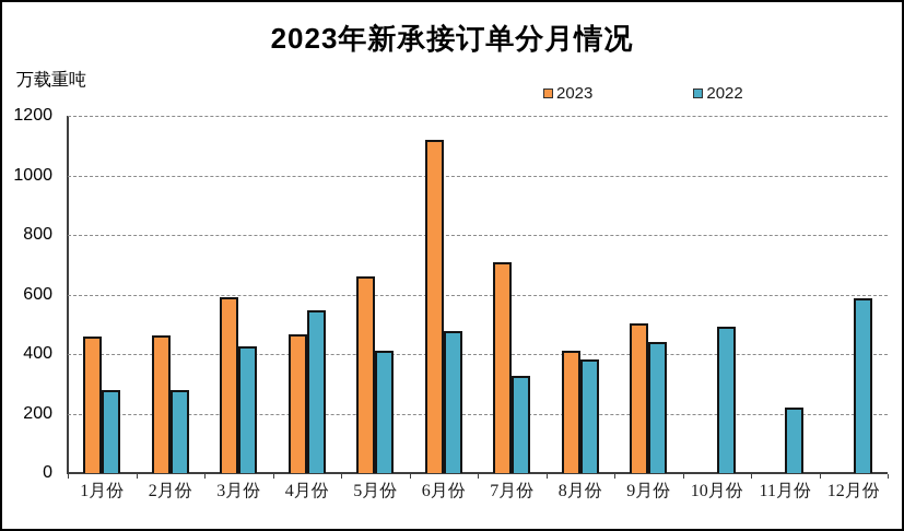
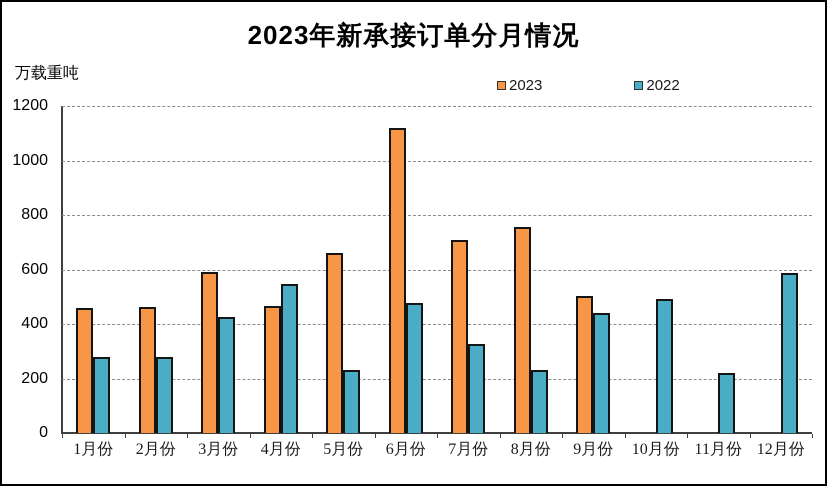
2022/5月份: 410 -> 230
2023/8月份: 410 -> 760
2022/8月份: 380 -> 230
